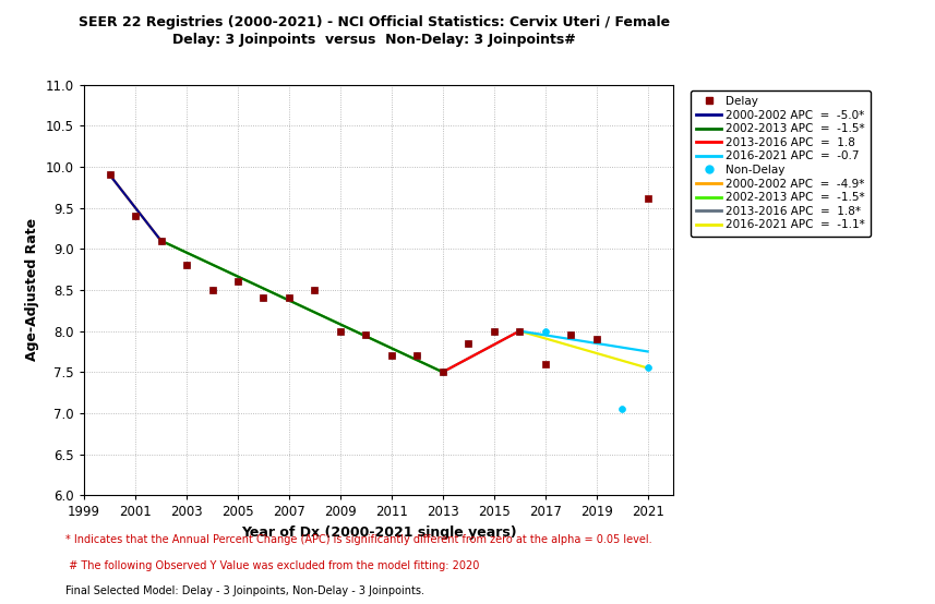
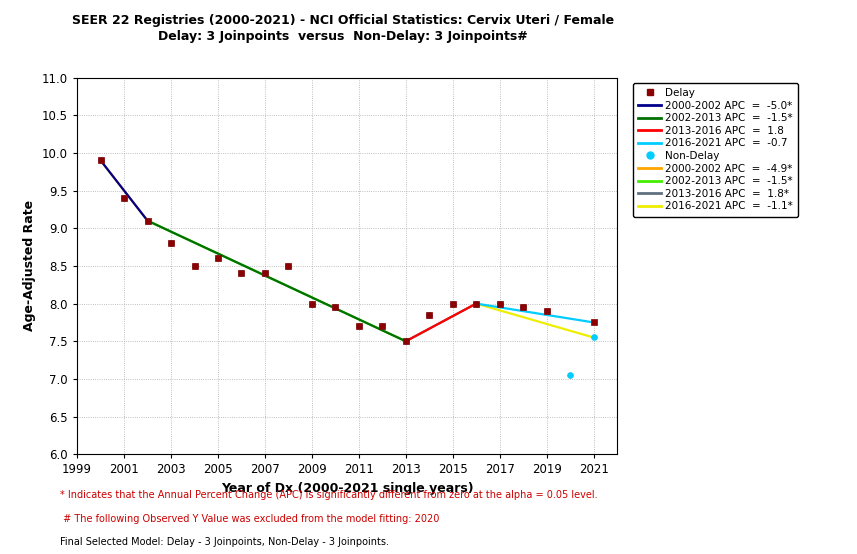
Delay/2017: 7.60 -> 8.00
Delay/2021: 9.62 -> 7.75
